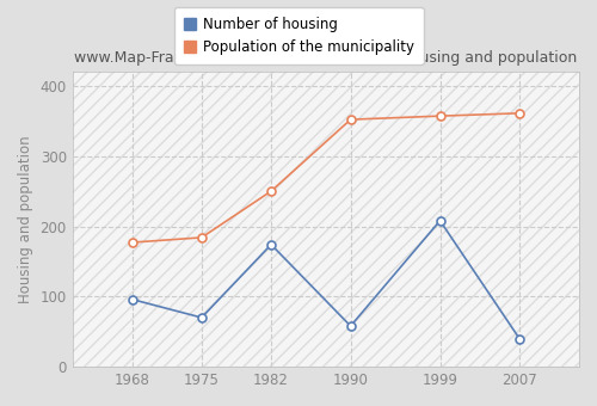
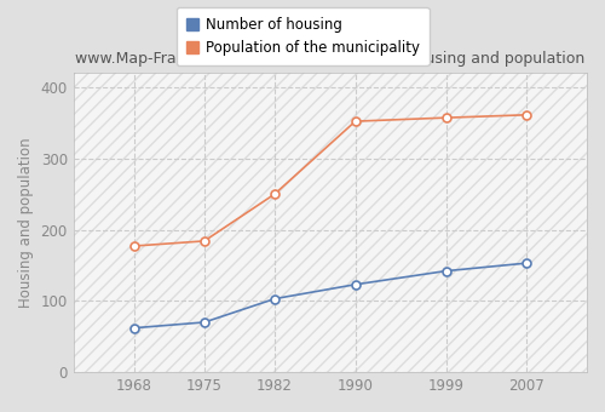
Number of housing/1968: 96 -> 62
Number of housing/1982: 174 -> 103
Number of housing/1990: 58 -> 123
Number of housing/1999: 208 -> 142
Number of housing/2007: 40 -> 153
